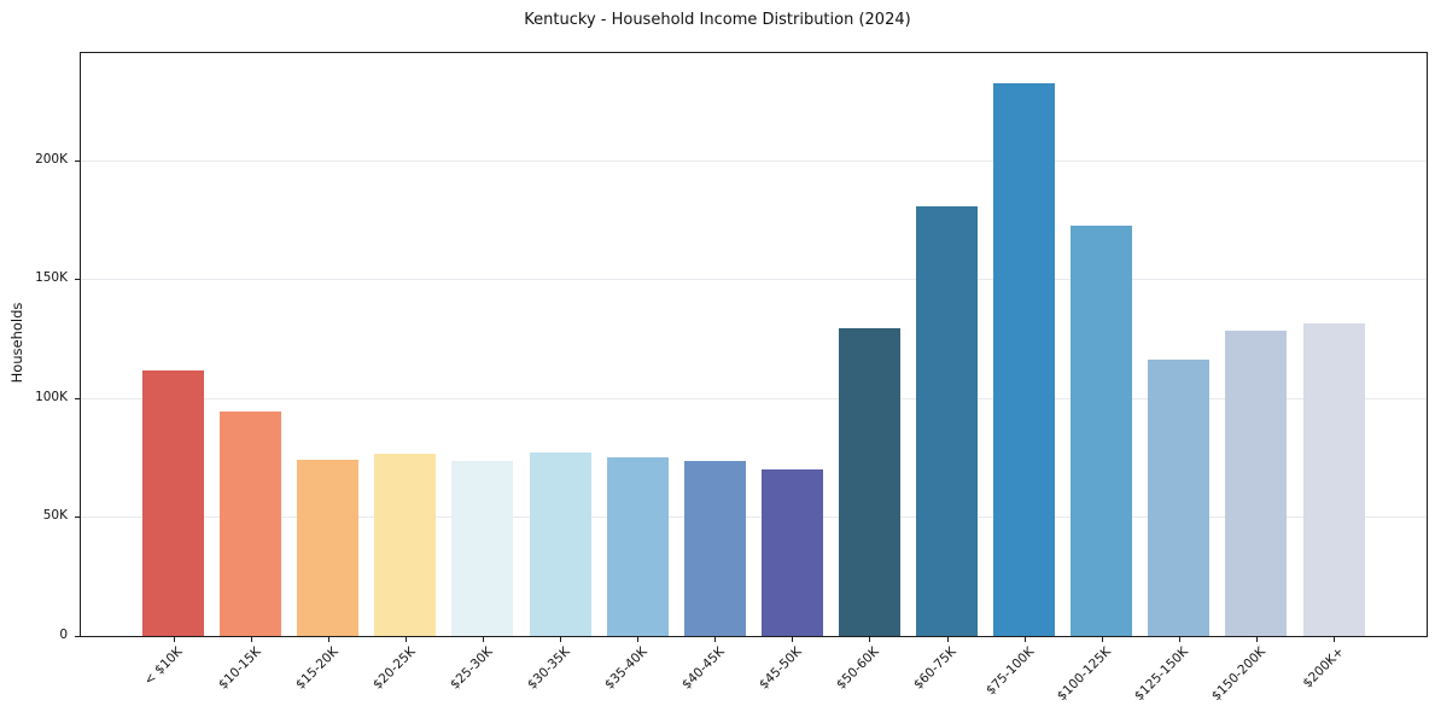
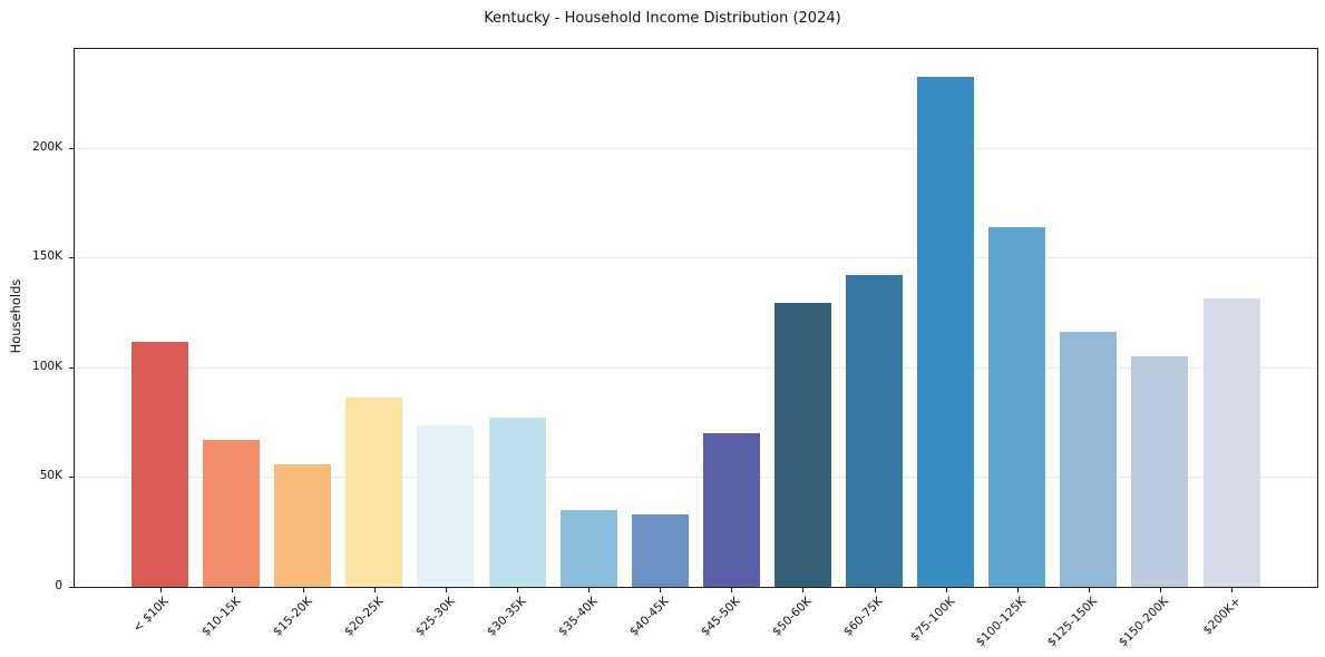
$10-15K: 94K -> 67K
$15-20K: 74K -> 56K
$20-25K: 76K -> 86K
$35-40K: 75K -> 35K
$40-45K: 74K -> 33K
$60-75K: 180K -> 142K
$100-125K: 172K -> 164K
$150-200K: 128K -> 105K
